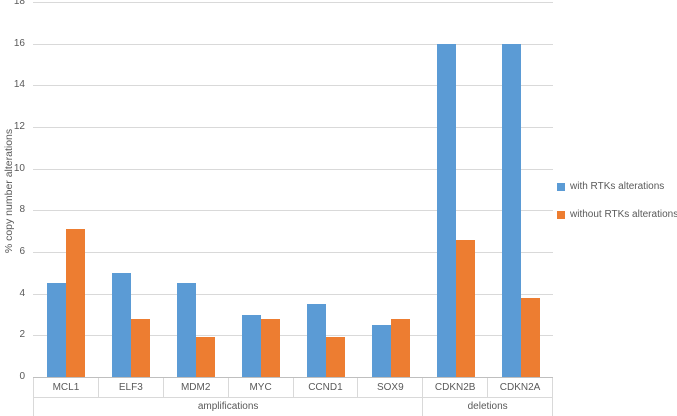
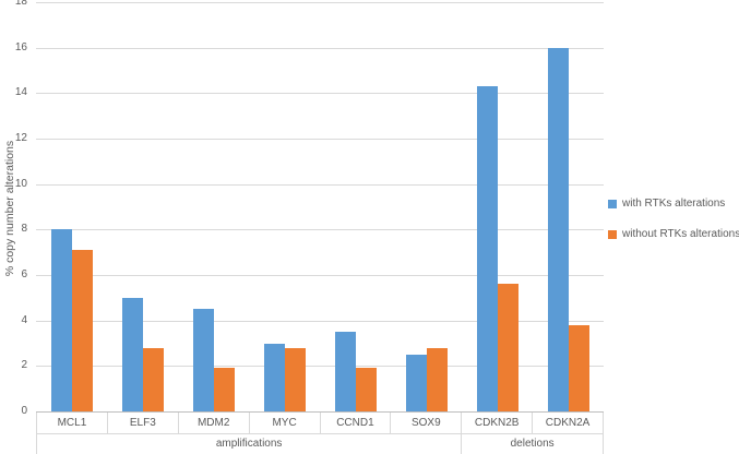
with RTKs alterations/MCL1: 4.5 -> 8.0
with RTKs alterations/CDKN2B: 16.0 -> 14.3
without RTKs alterations/CDKN2B: 6.6 -> 5.6
